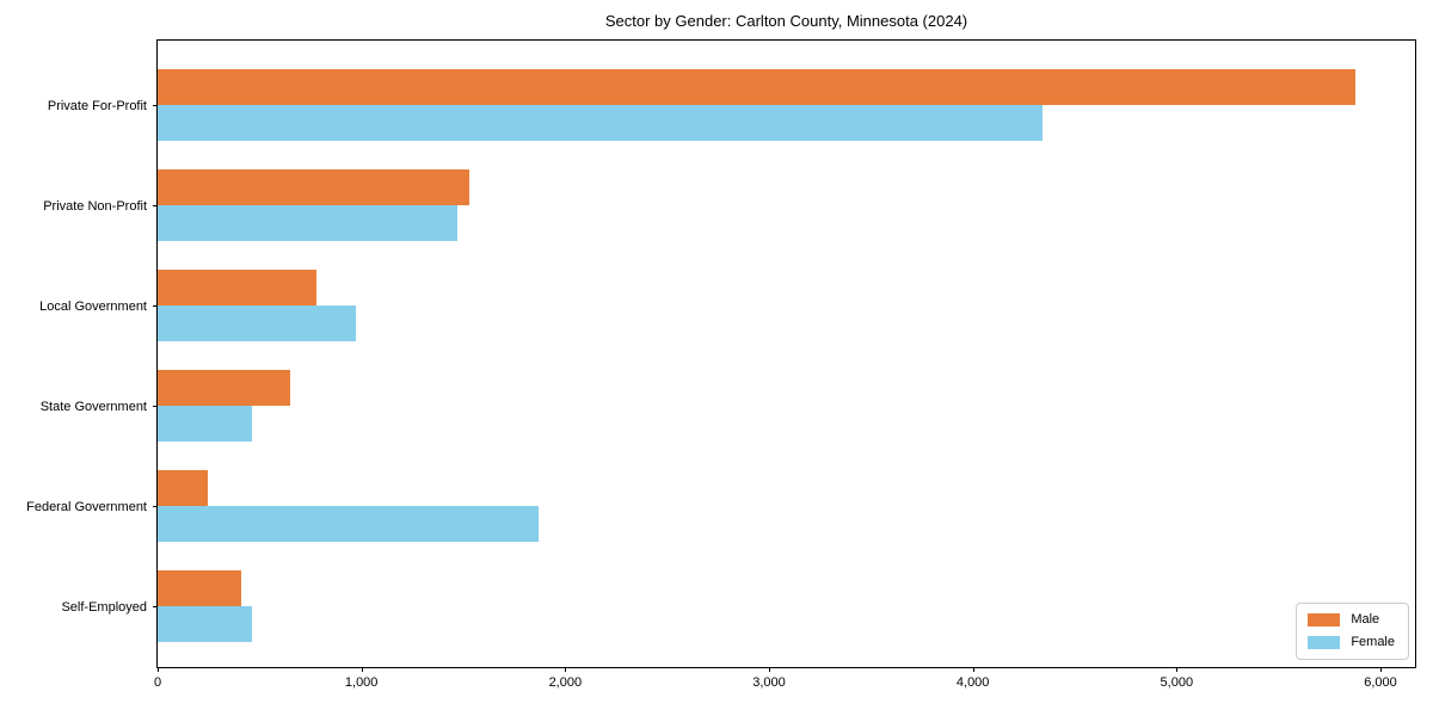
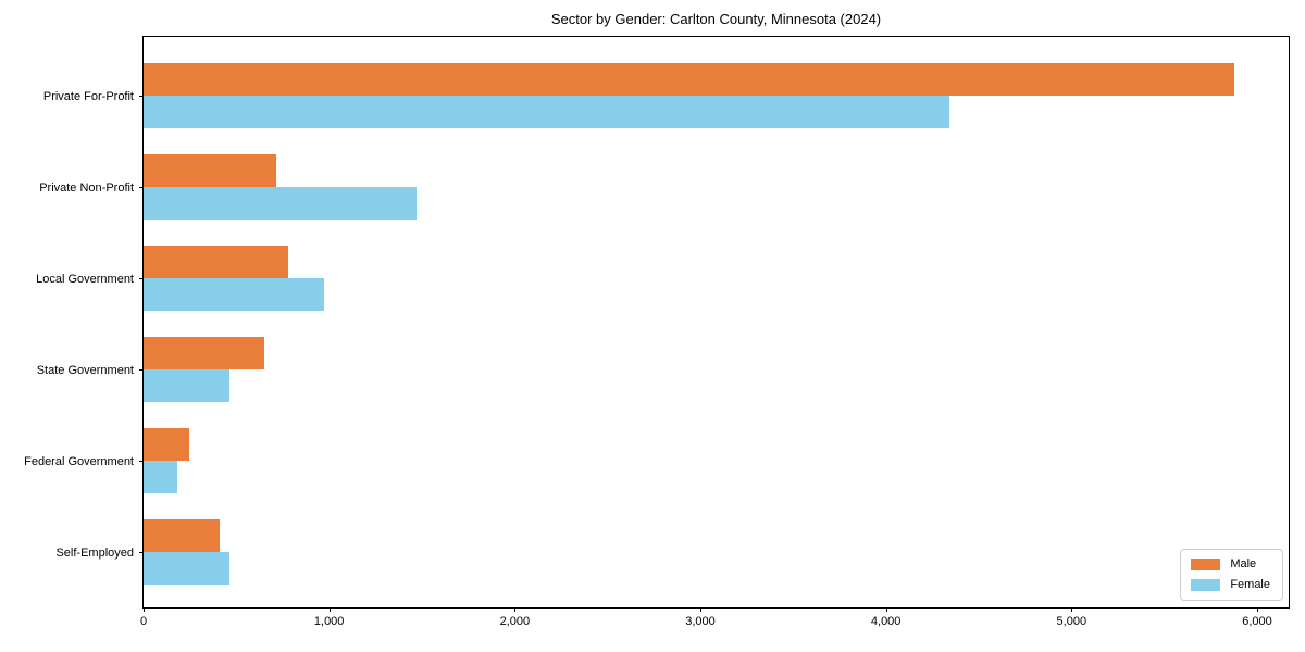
Male/Private Non-Profit: 1530 -> 720
Female/Federal Government: 1870 -> 180
